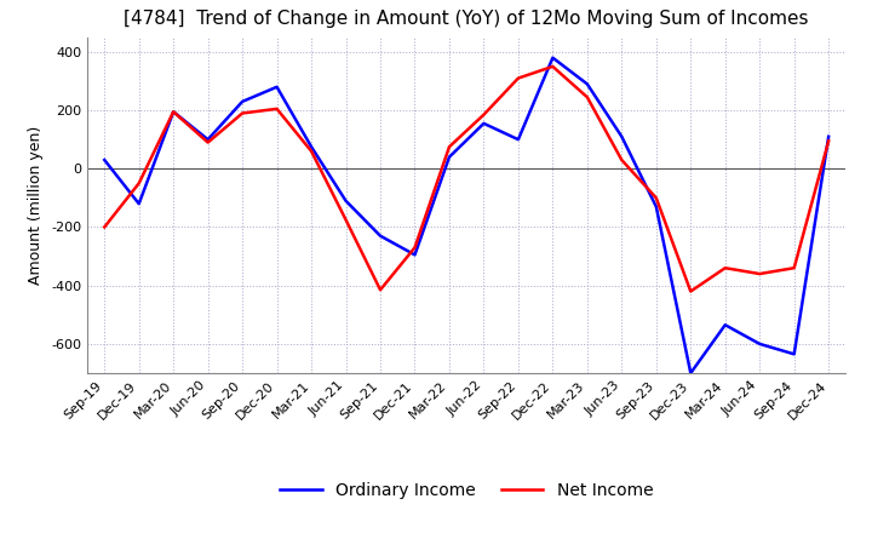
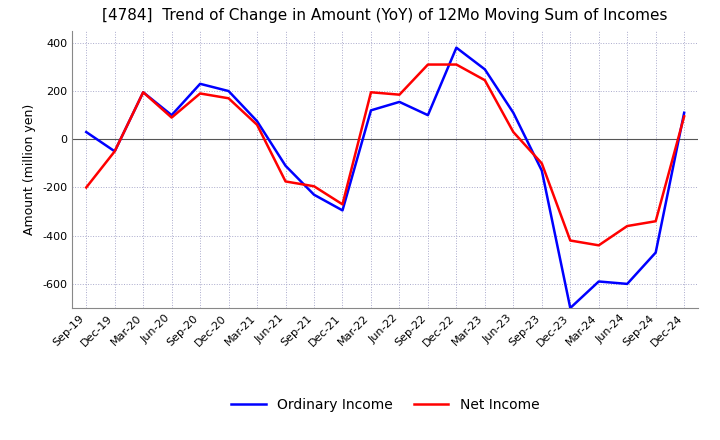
Ordinary Income/Dec-19: -120 -> -50
Ordinary Income/Dec-20: 280 -> 200
Net Income/Dec-20: 205 -> 170
Net Income/Sep-21: -415 -> -195
Ordinary Income/Mar-22: 40 -> 120
Net Income/Mar-22: 75 -> 195
Net Income/Dec-22: 350 -> 310
Ordinary Income/Mar-24: -535 -> -590
Net Income/Mar-24: -340 -> -440
Ordinary Income/Sep-24: -635 -> -470
